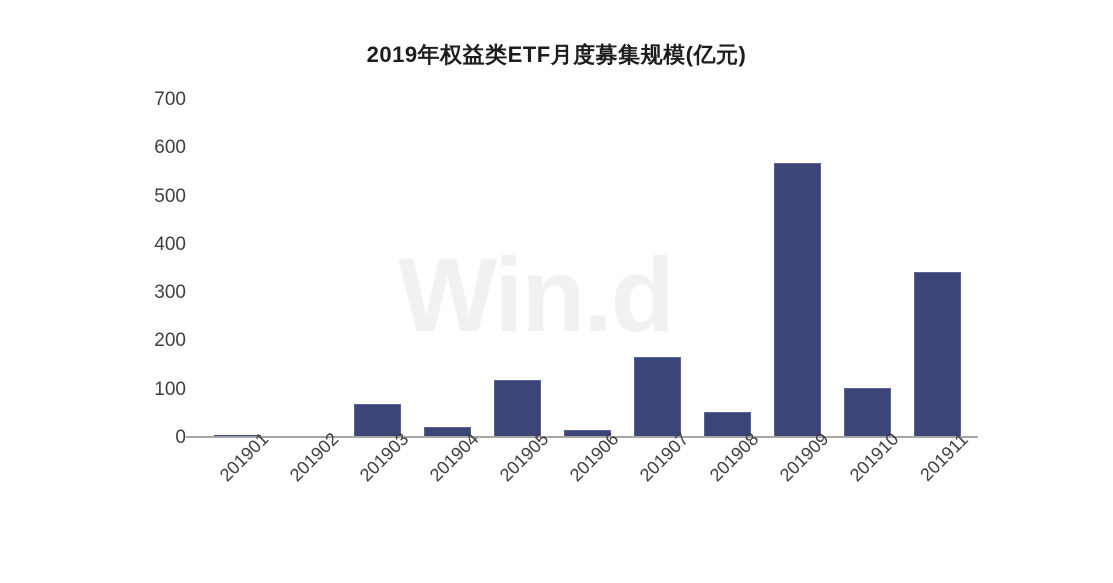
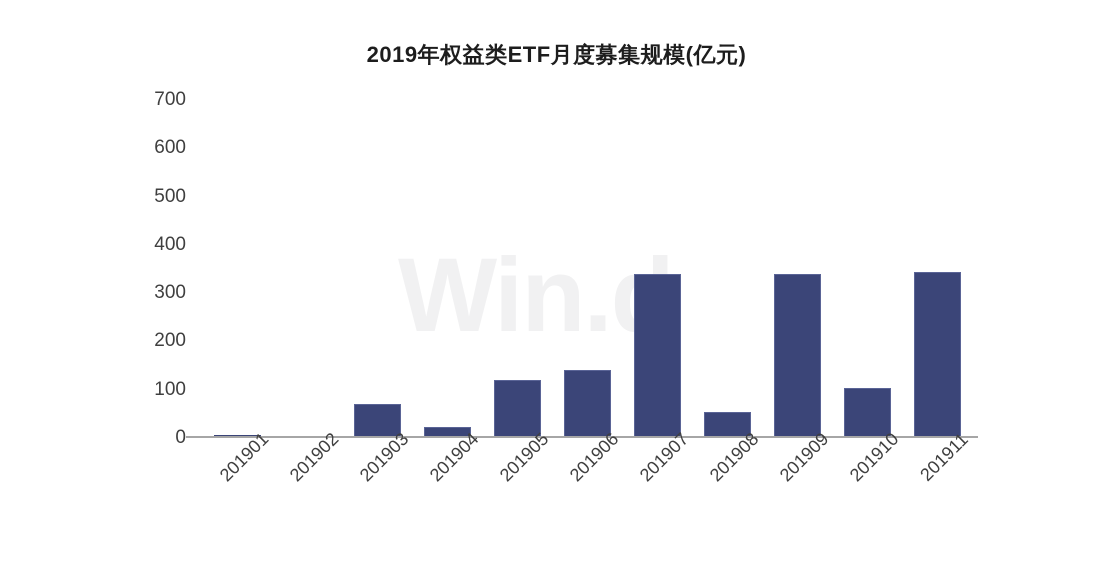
201906: 20 -> 140
201907: 170 -> 340
201909: 570 -> 340
